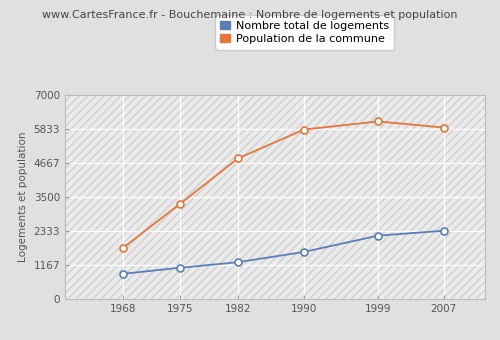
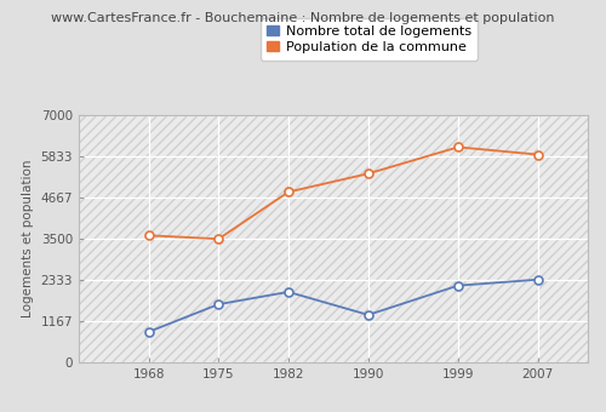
Population de la commune/1968: 1750 -> 3600
Nombre total de logements/1975: 1080 -> 1650
Population de la commune/1975: 3280 -> 3500
Nombre total de logements/1982: 1270 -> 2000
Nombre total de logements/1990: 1620 -> 1350
Population de la commune/1990: 5820 -> 5350
